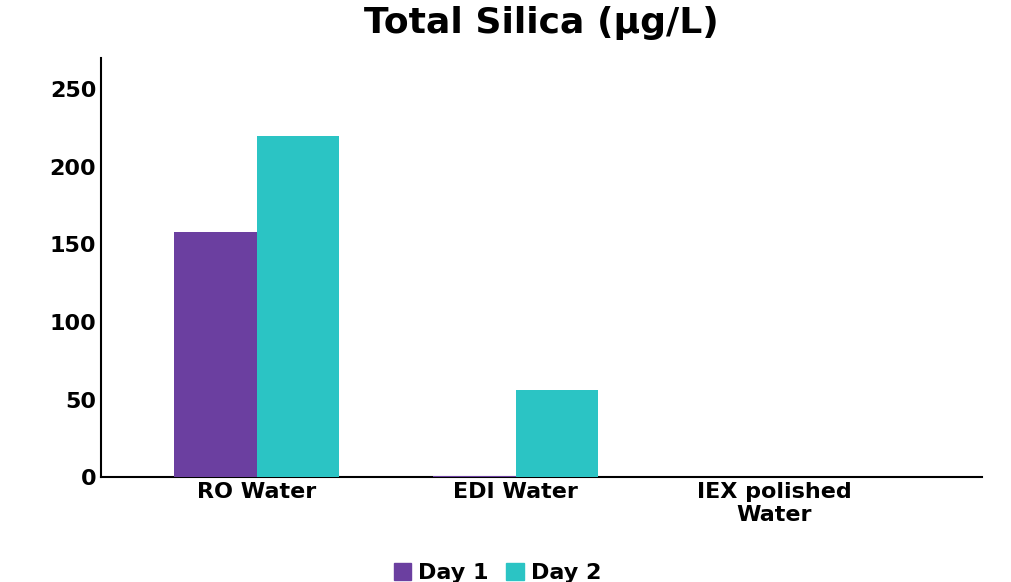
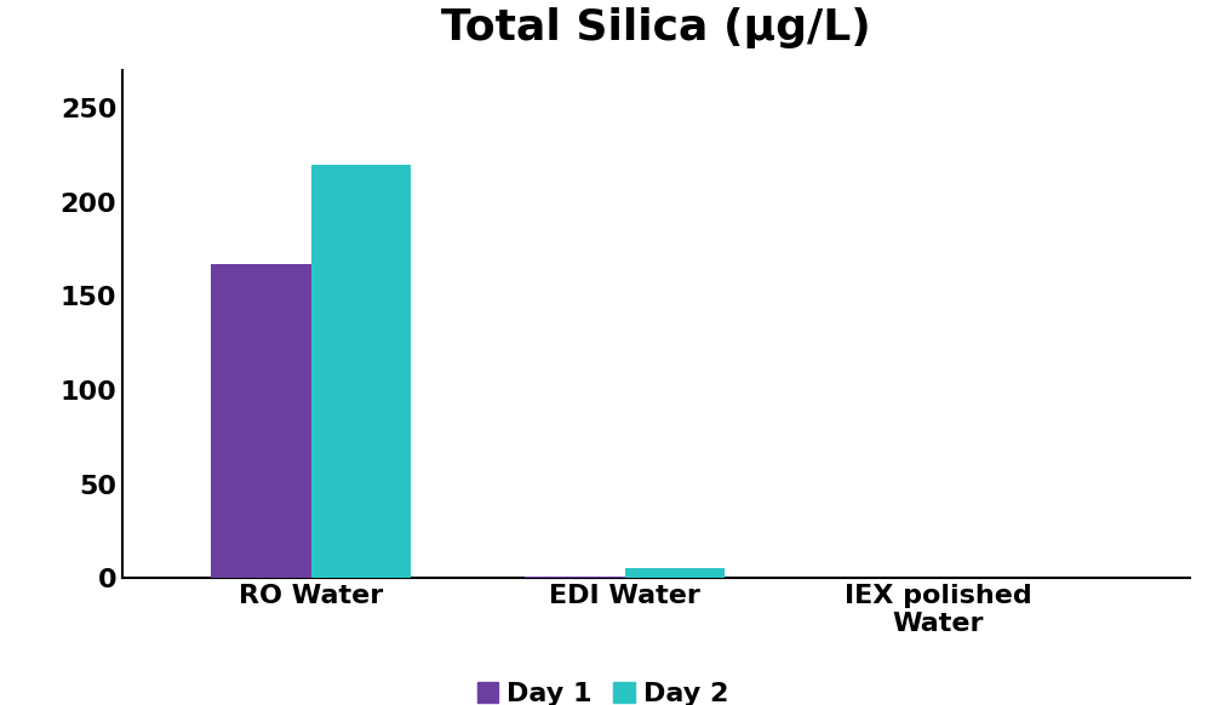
Day 1/RO Water: 158 -> 167
Day 2/EDI Water: 56 -> 5
